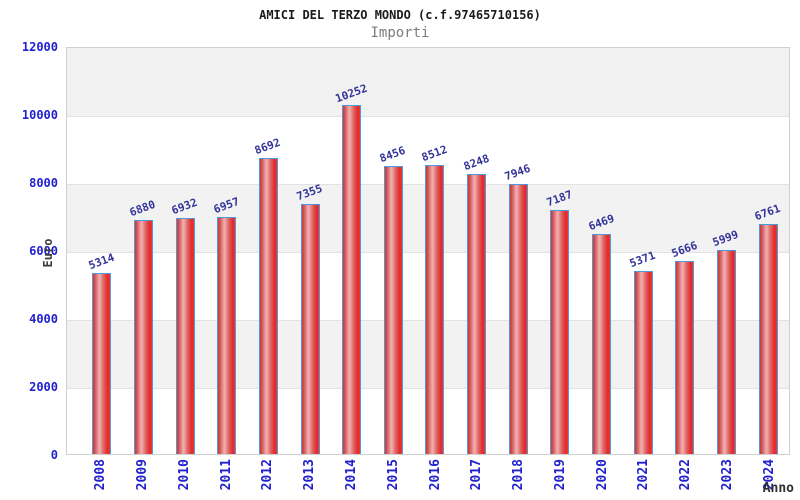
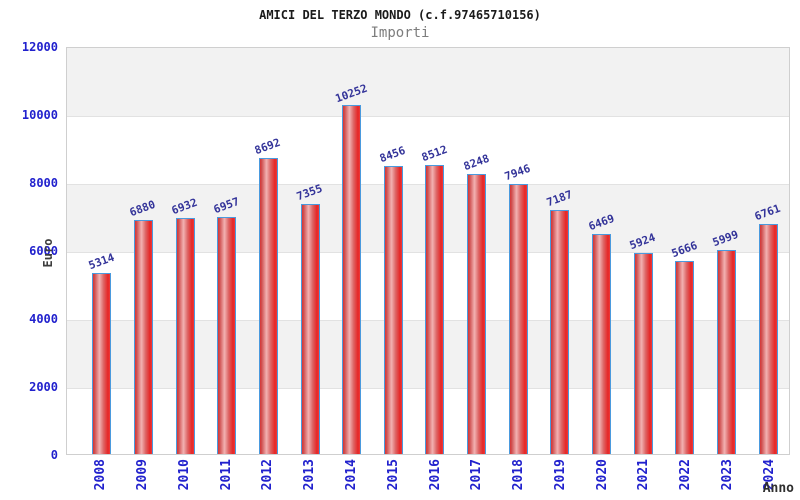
2021: 5371 -> 5924
